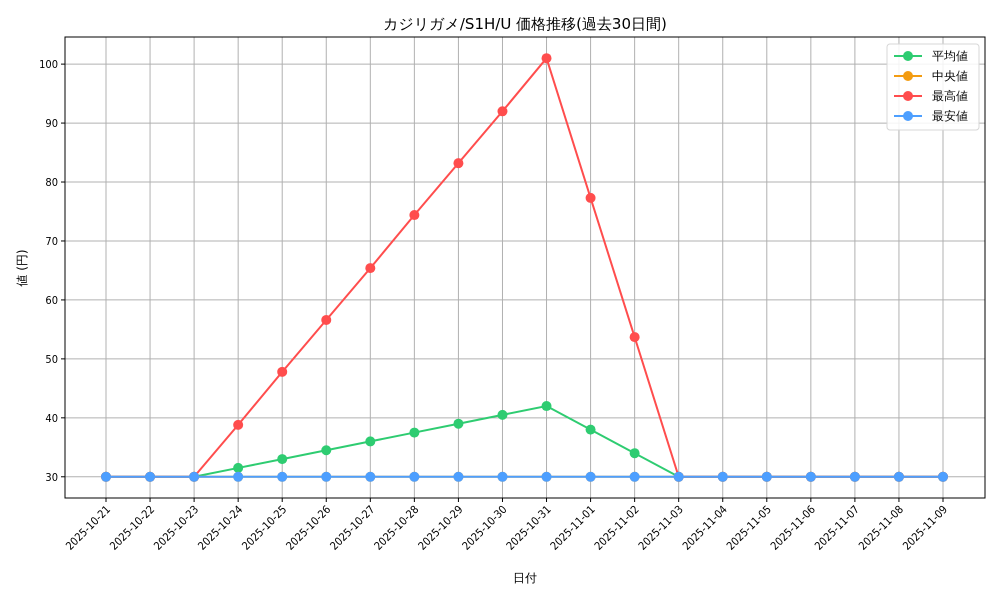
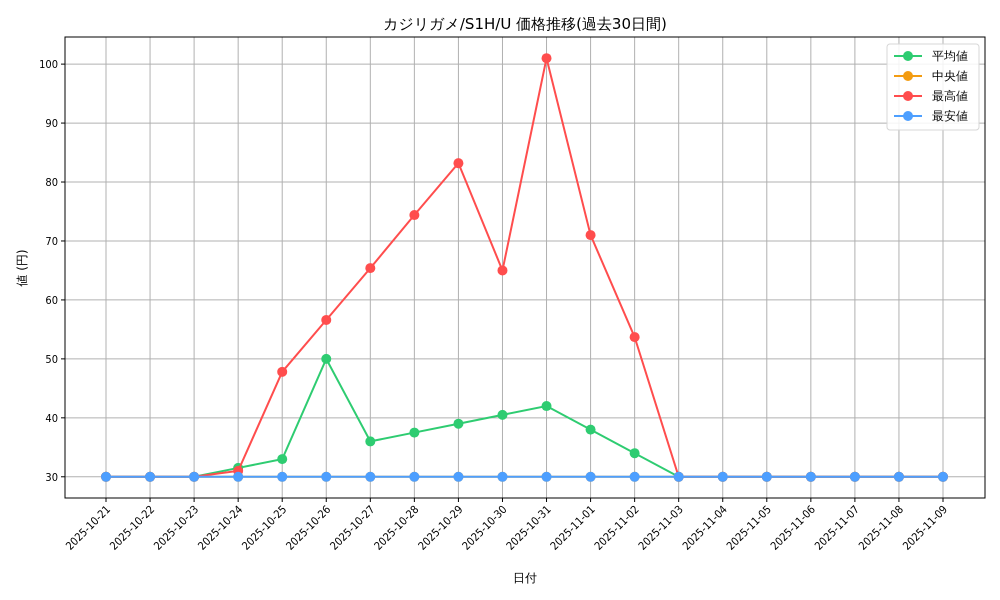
最高値/2025-10-24: 39 -> 31
平均値/2025-10-26: 34 -> 50
最高値/2025-10-30: 92 -> 65
最高値/2025-11-01: 77 -> 71
